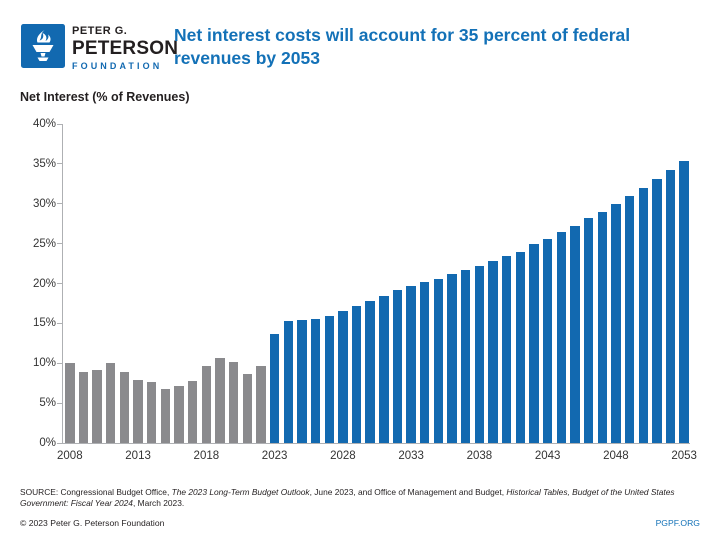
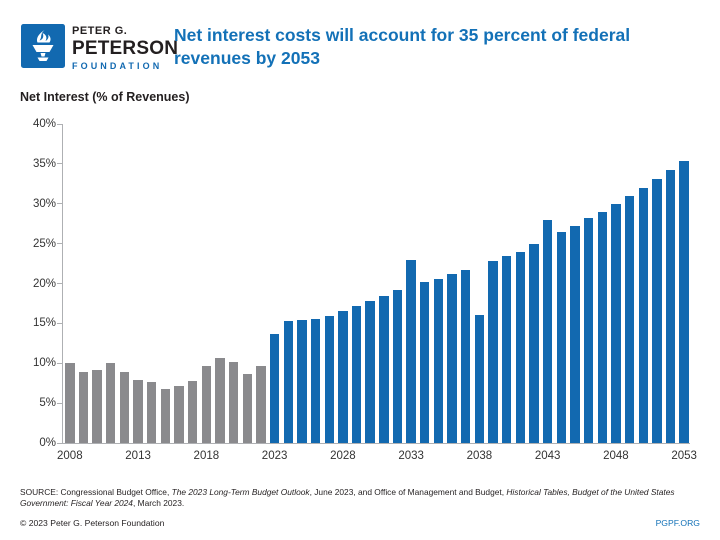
2033: 20% -> 23%
2038: 22% -> 16%
2043: 26% -> 28%
